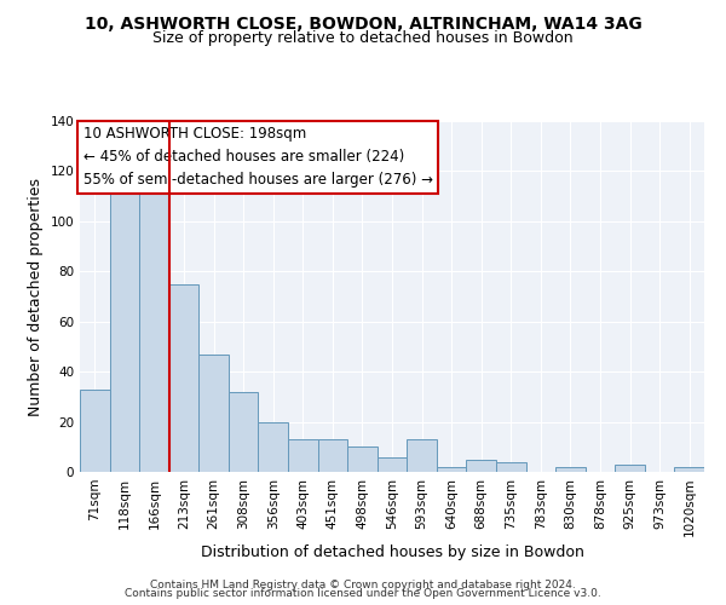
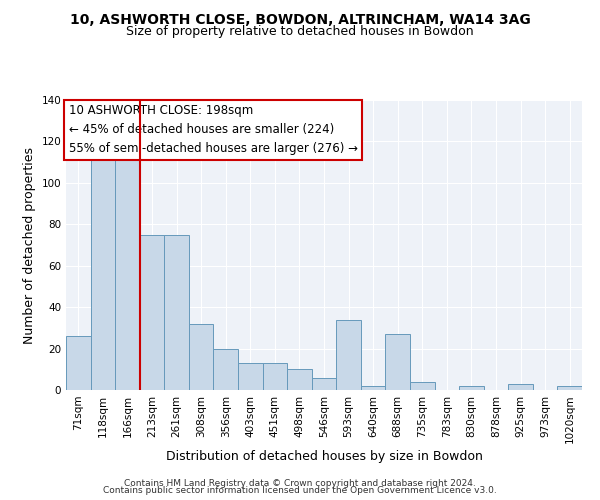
71sqm: 33 -> 26
261sqm: 47 -> 75
593sqm: 13 -> 34
688sqm: 5 -> 27
